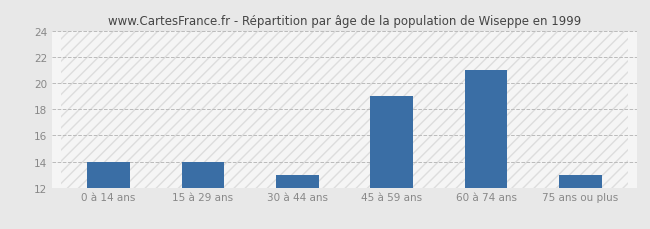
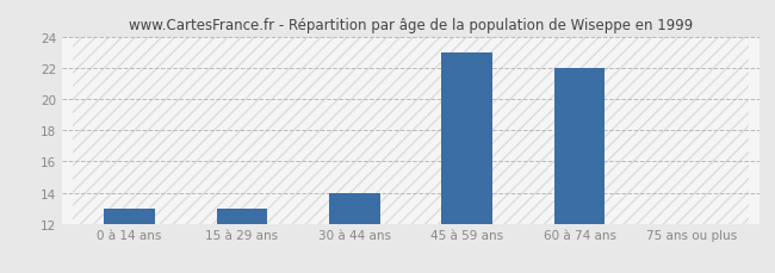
0 à 14 ans: 14 -> 13
15 à 29 ans: 14 -> 13
30 à 44 ans: 13 -> 14
45 à 59 ans: 19 -> 23
60 à 74 ans: 21 -> 22
75 ans ou plus: 13 -> 12
